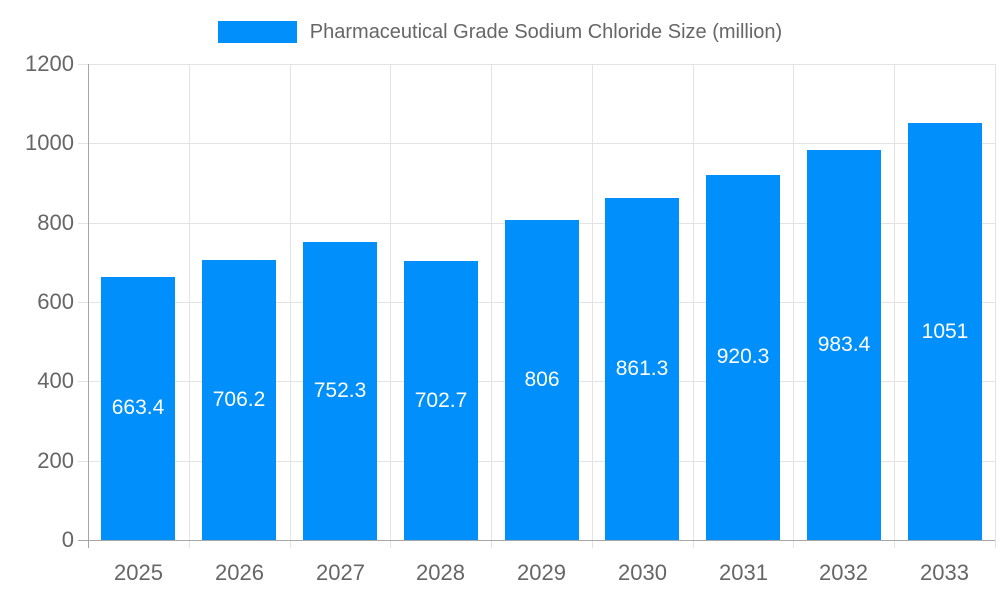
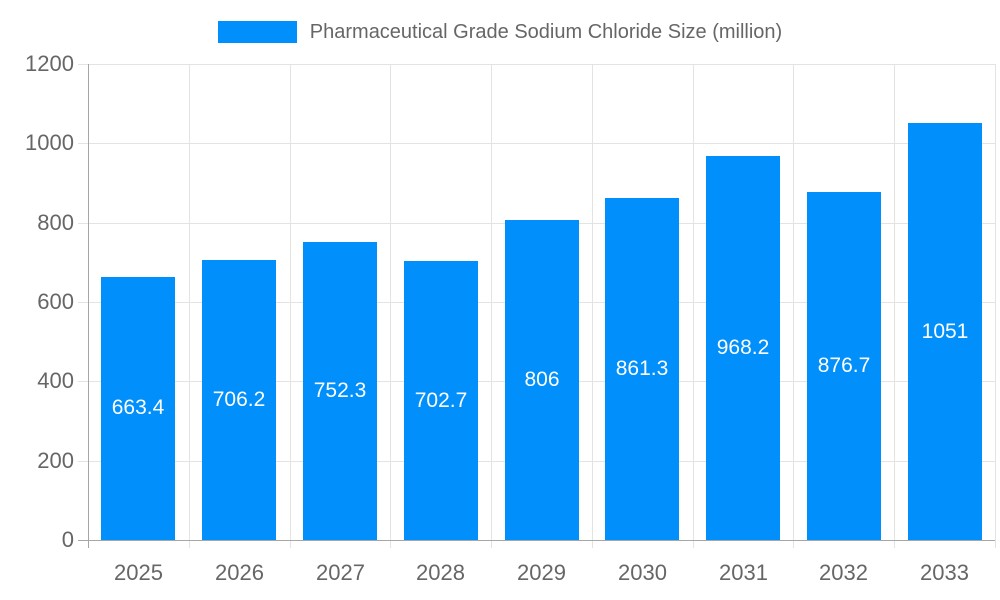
2031: 920.3 -> 968.2
2032: 983.4 -> 876.7
